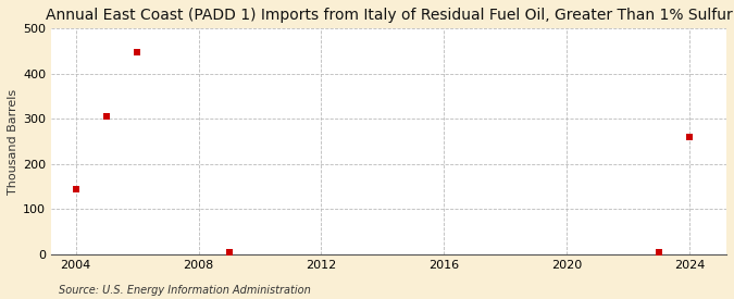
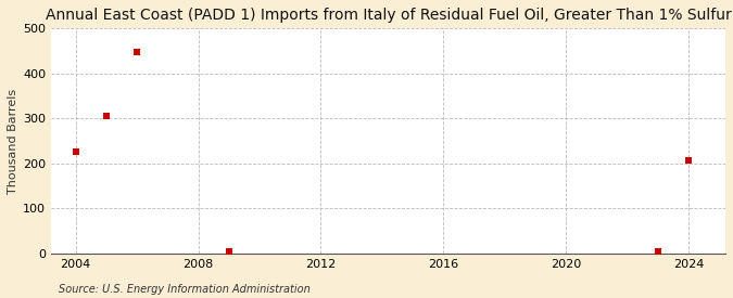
2004: 145 -> 225
2024: 260 -> 207
